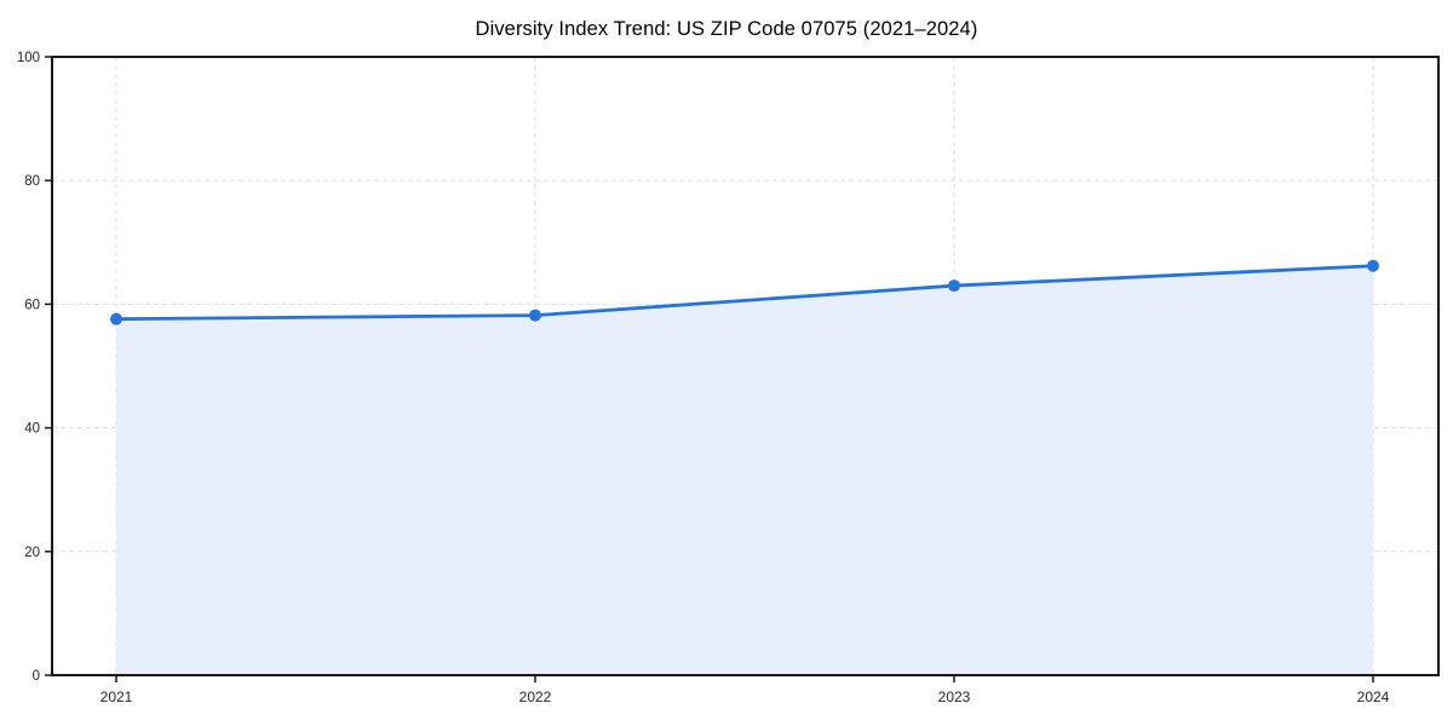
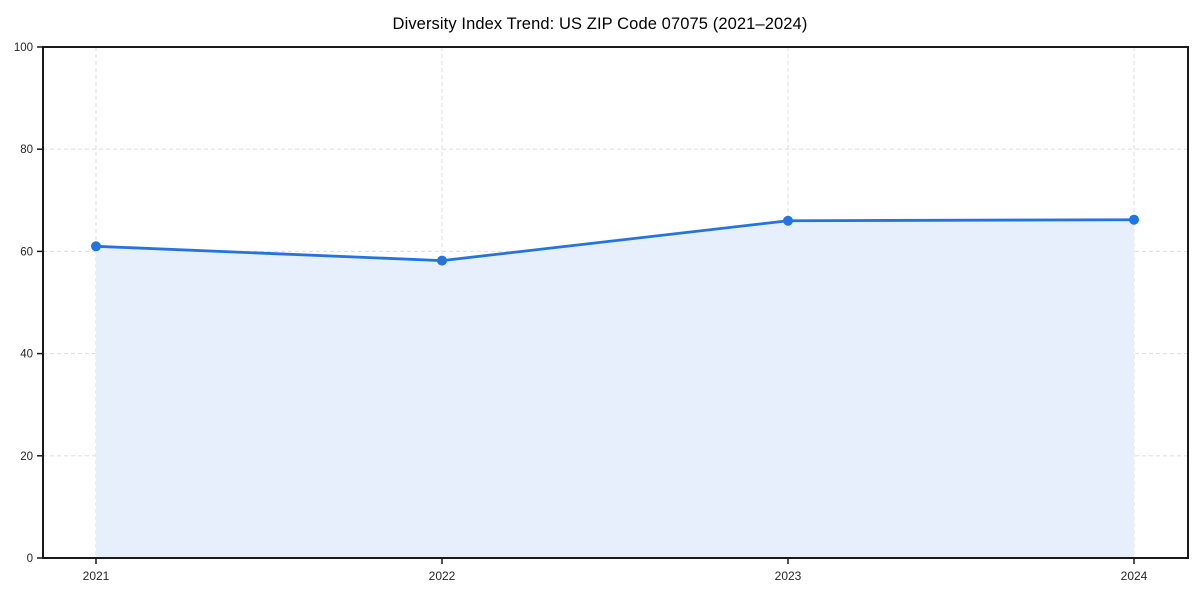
2021: 58 -> 61
2023: 63 -> 66
